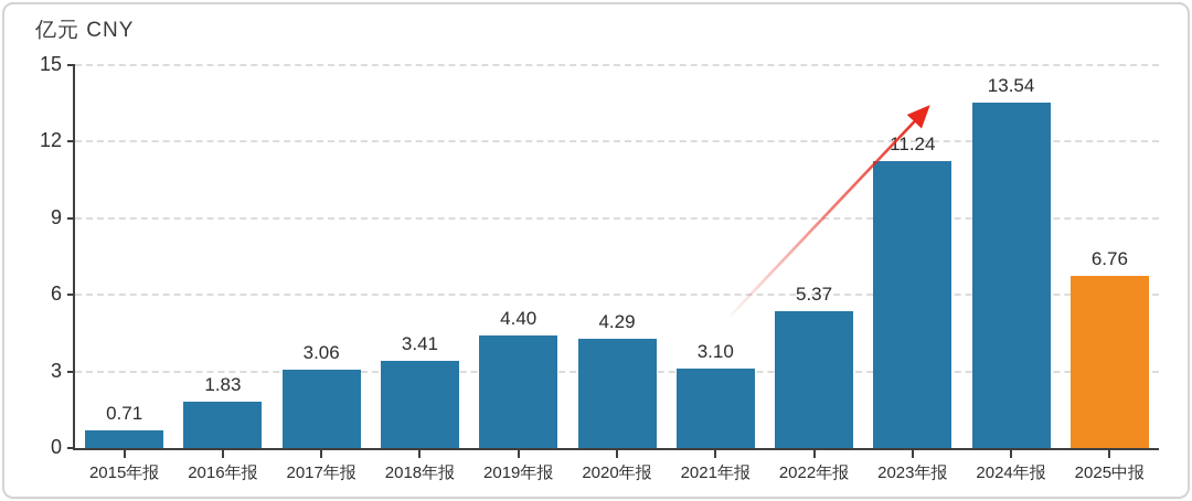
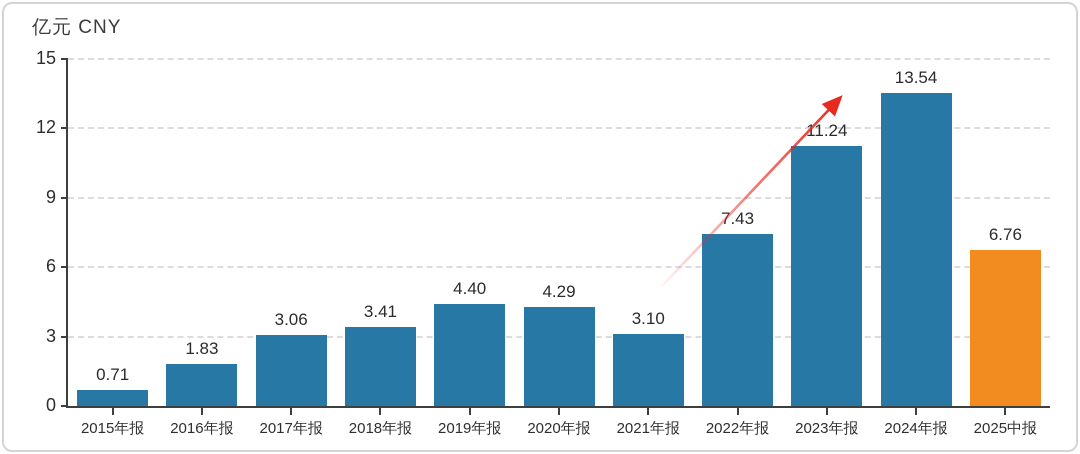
2022年报: 5.37 -> 7.43
